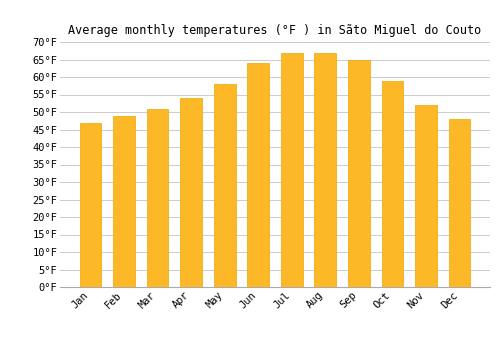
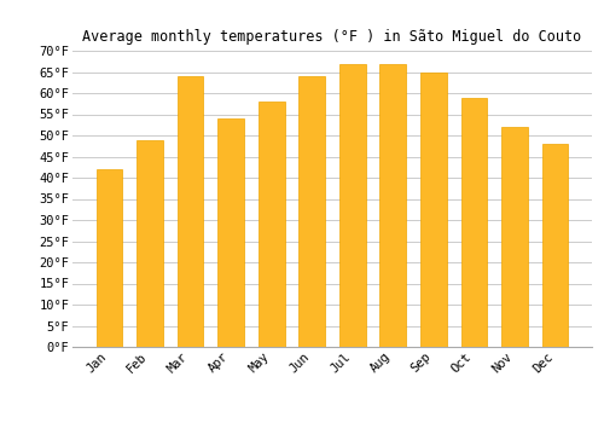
Jan: 47°F -> 42°F
Mar: 51°F -> 64°F
